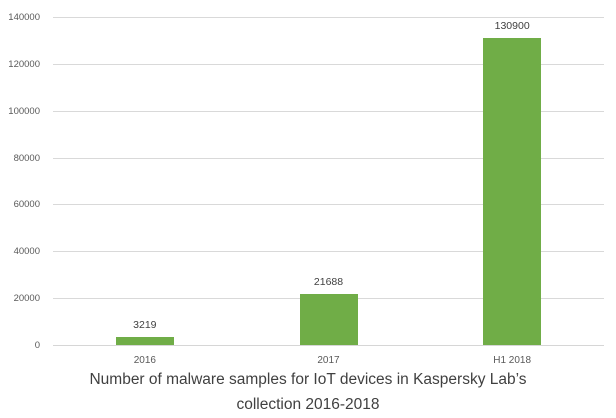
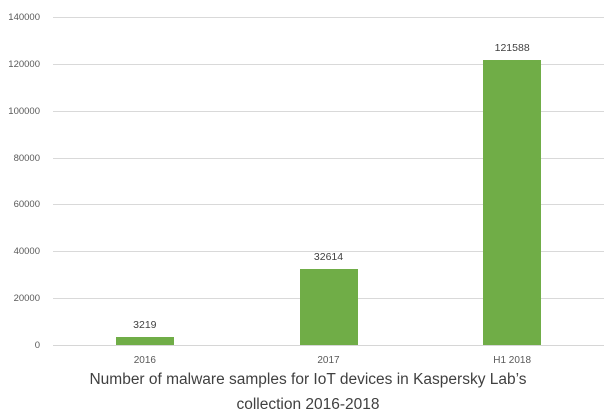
2017: 21688 -> 32614
H1 2018: 130900 -> 121588
